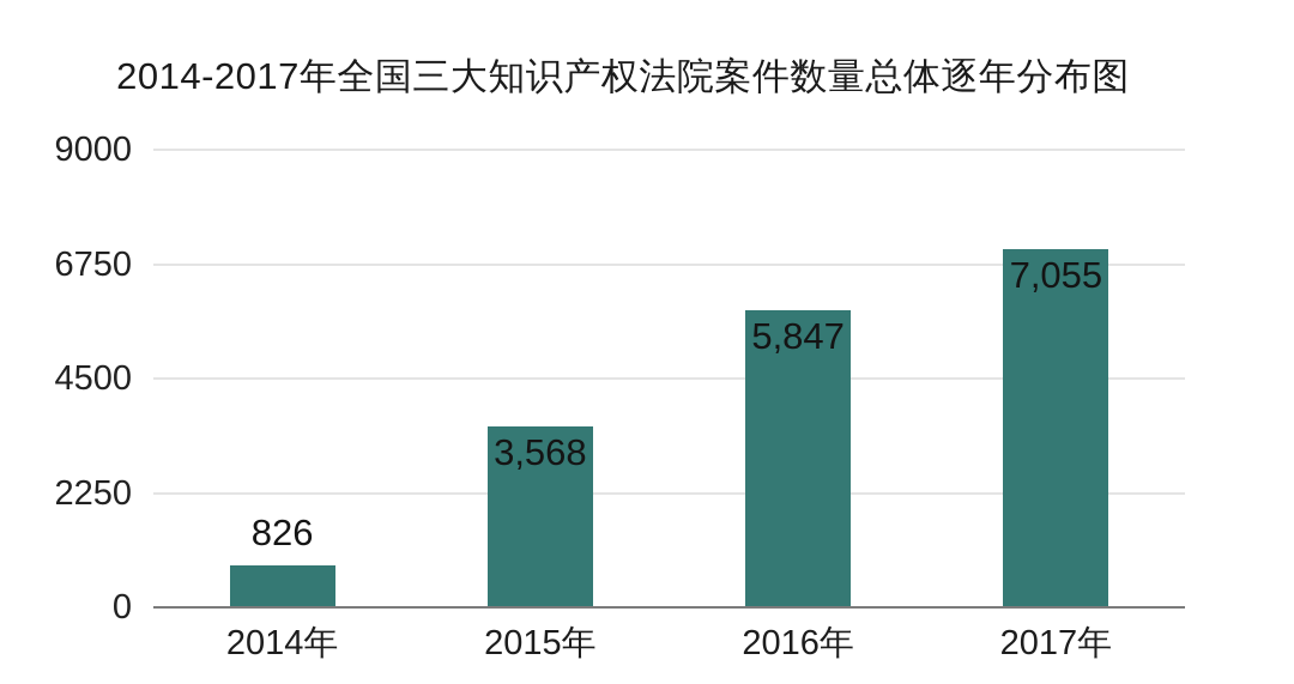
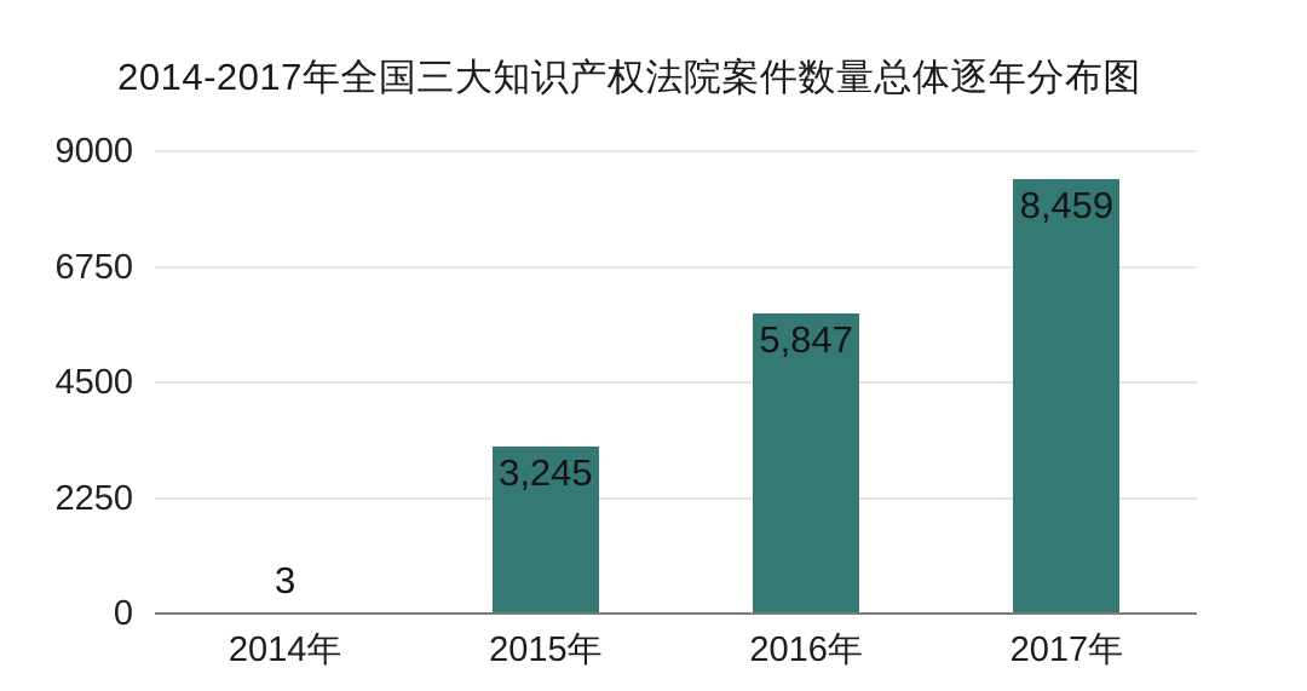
2014年: 826 -> 3
2015年: 3,568 -> 3,245
2017年: 7,055 -> 8,459
